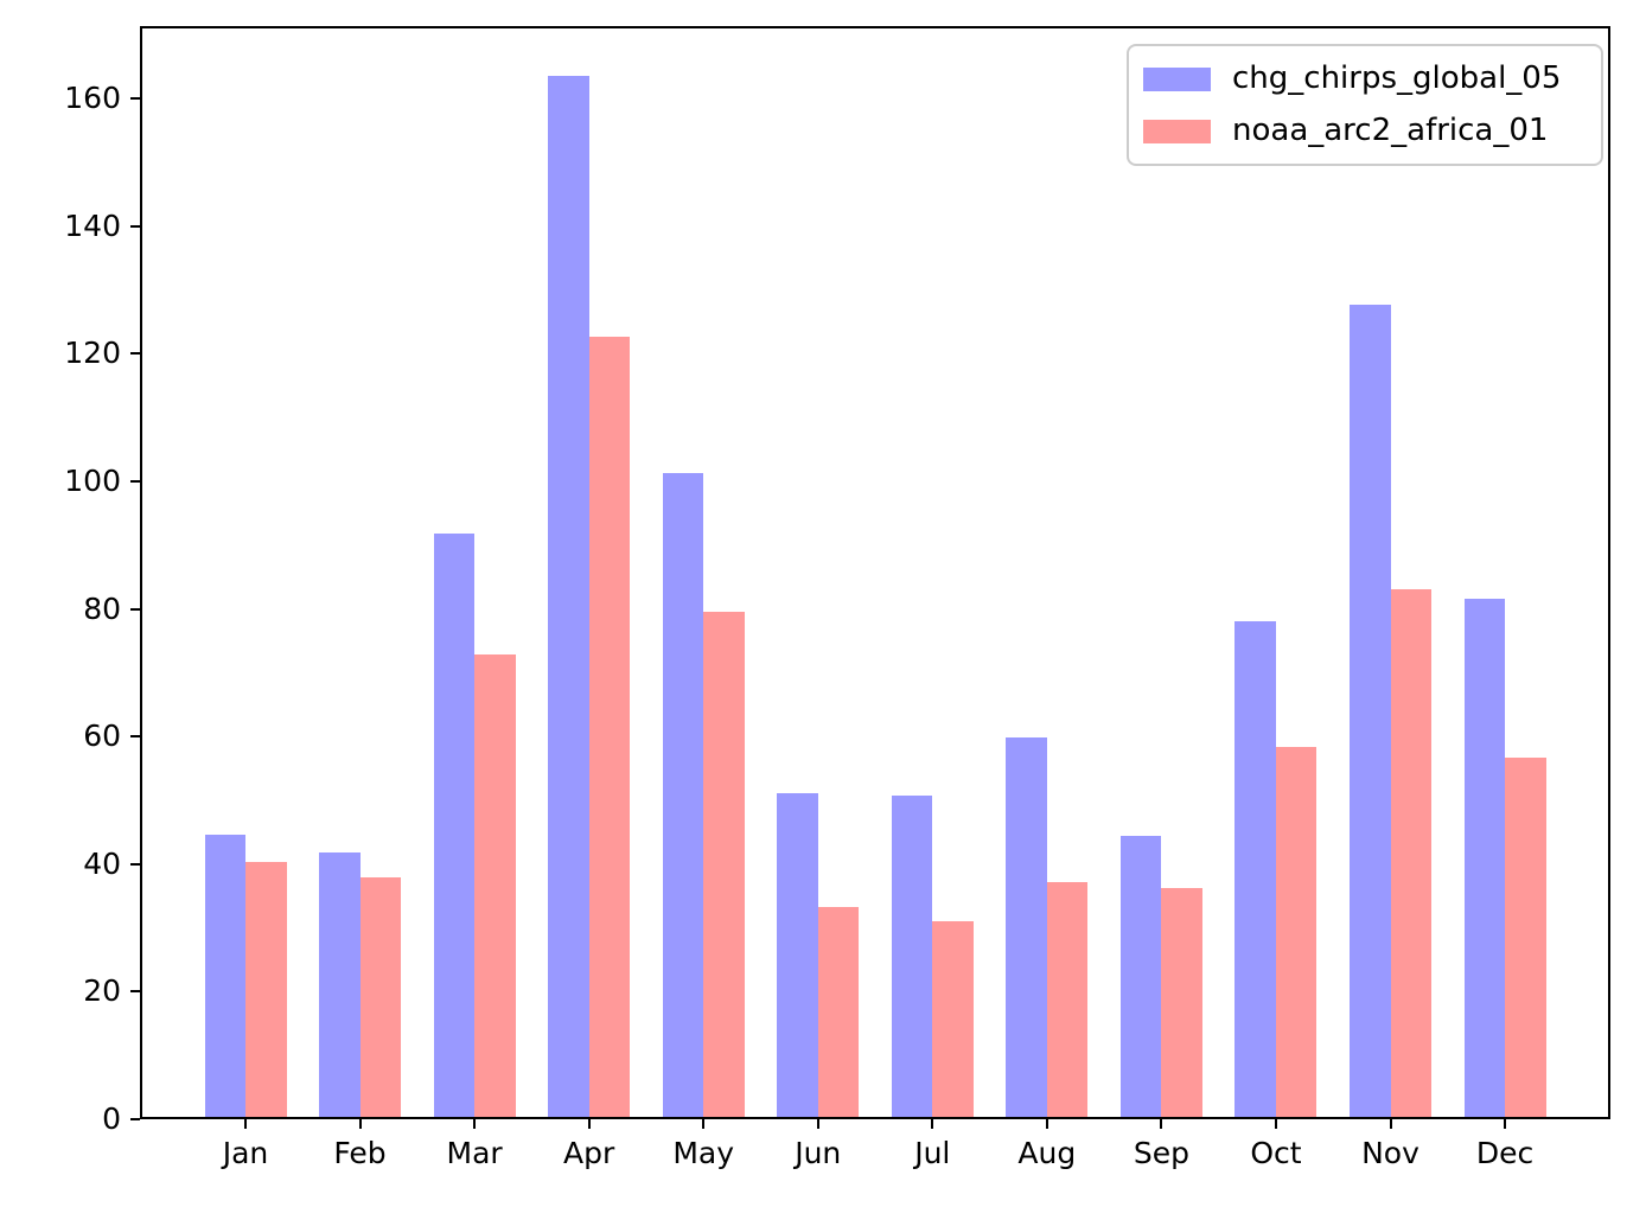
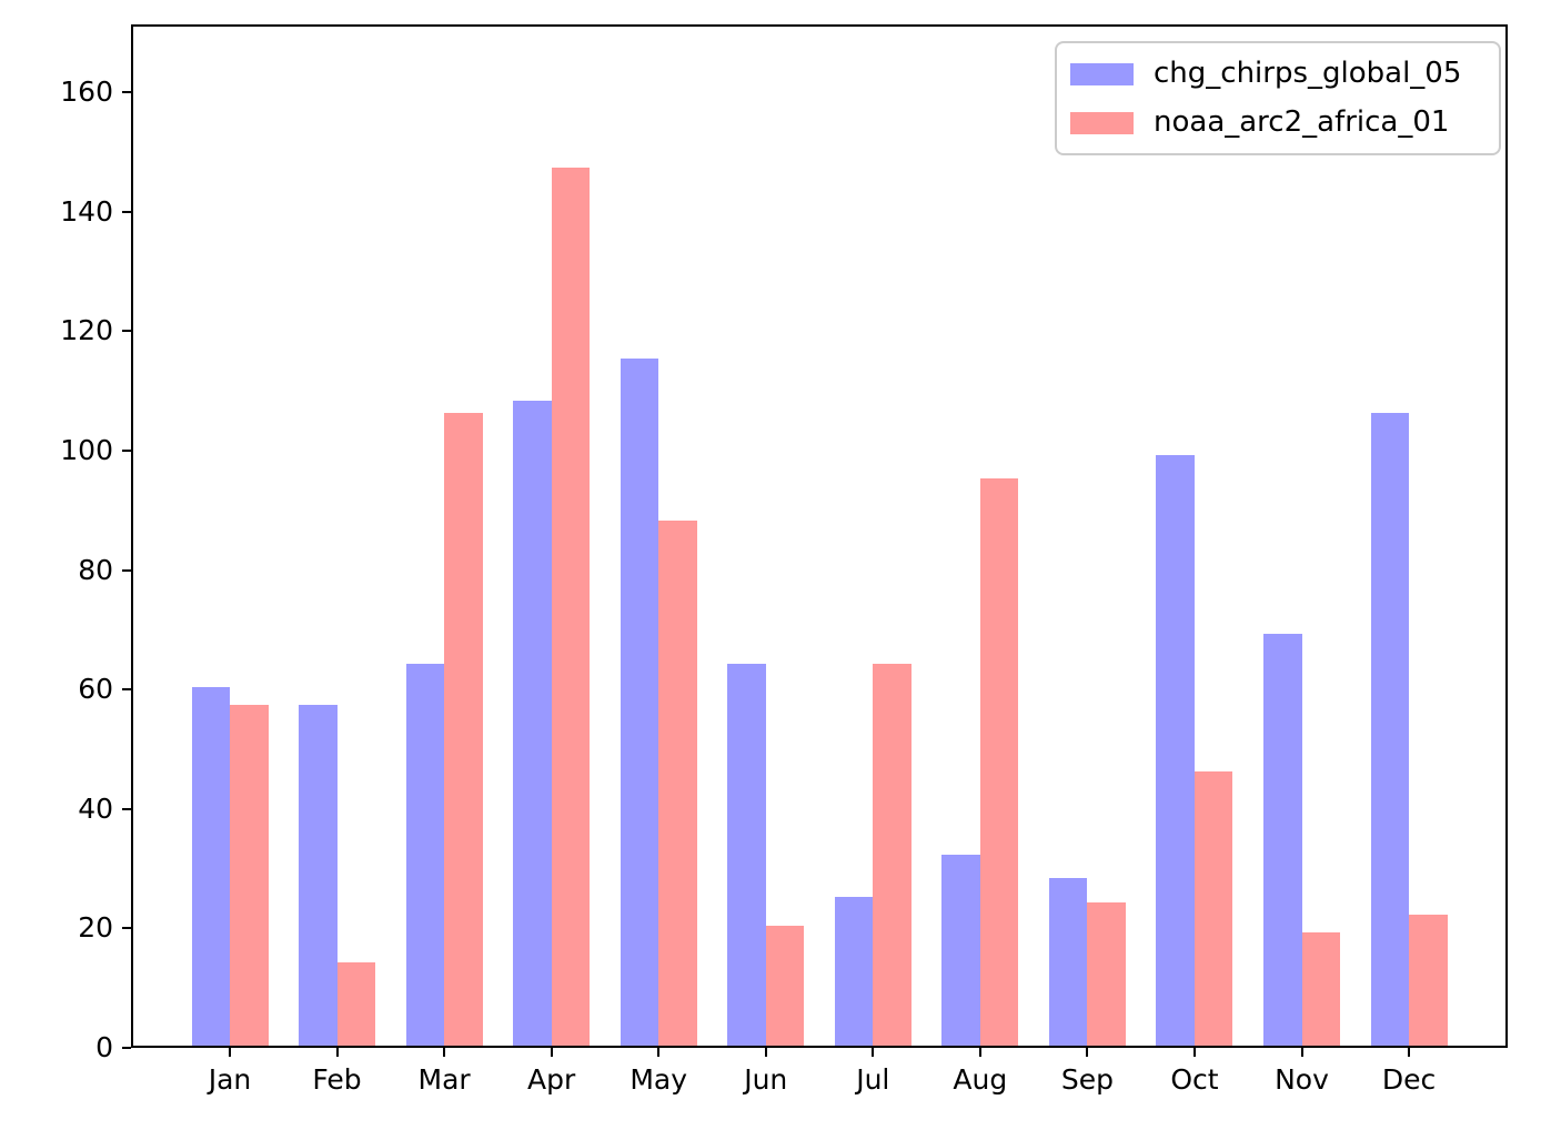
chg_chirps_global_05/Jan: 44 -> 60
noaa_arc2_africa_01/Jan: 40 -> 57
chg_chirps_global_05/Feb: 42 -> 57
noaa_arc2_africa_01/Feb: 38 -> 14
chg_chirps_global_05/Mar: 92 -> 64
noaa_arc2_africa_01/Mar: 73 -> 106
chg_chirps_global_05/Apr: 163 -> 108
noaa_arc2_africa_01/Apr: 122 -> 147
chg_chirps_global_05/May: 101 -> 115
noaa_arc2_africa_01/May: 79 -> 88
chg_chirps_global_05/Jun: 51 -> 64
noaa_arc2_africa_01/Jun: 33 -> 20
chg_chirps_global_05/Jul: 50 -> 25
noaa_arc2_africa_01/Jul: 31 -> 64
chg_chirps_global_05/Aug: 60 -> 32
noaa_arc2_africa_01/Aug: 37 -> 95
chg_chirps_global_05/Sep: 44 -> 28
noaa_arc2_africa_01/Sep: 36 -> 24
chg_chirps_global_05/Oct: 78 -> 99
noaa_arc2_africa_01/Oct: 58 -> 46
chg_chirps_global_05/Nov: 127 -> 69
noaa_arc2_africa_01/Nov: 83 -> 19
chg_chirps_global_05/Dec: 81 -> 106
noaa_arc2_africa_01/Dec: 56 -> 22
